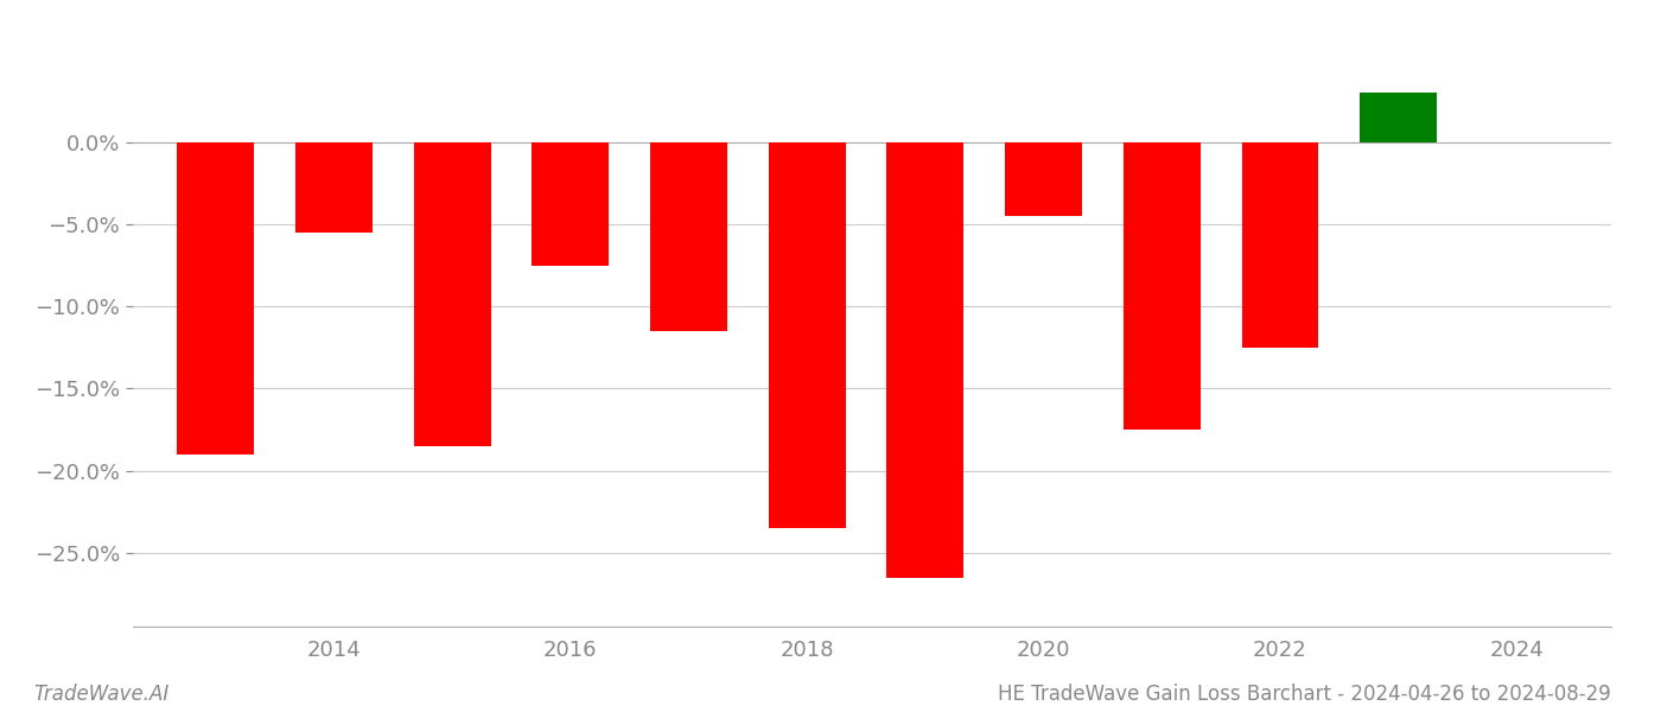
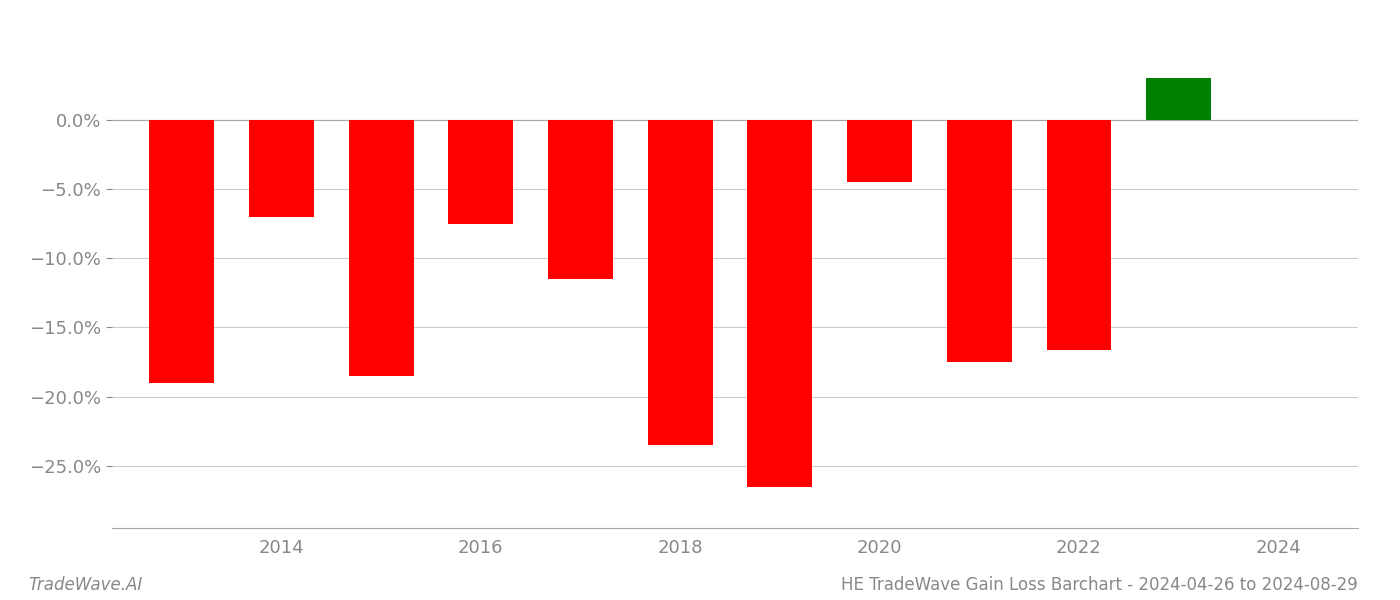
2014: -5.5% -> -7.0%
2022: -12.5% -> -16.6%
